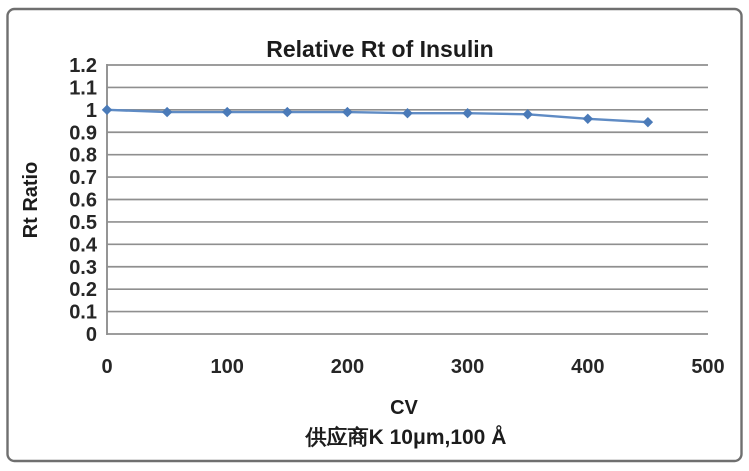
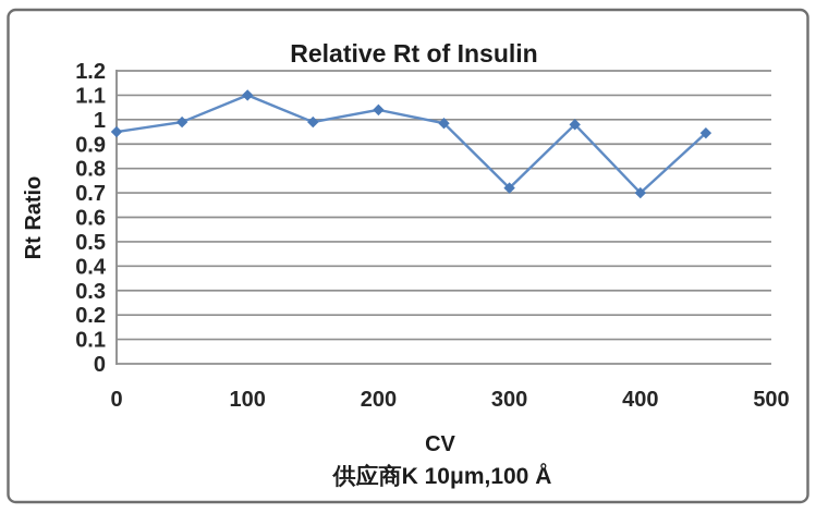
0: 1.00 -> 0.95
100: 0.99 -> 1.10
200: 0.99 -> 1.04
300: 0.98 -> 0.72
400: 0.96 -> 0.70
